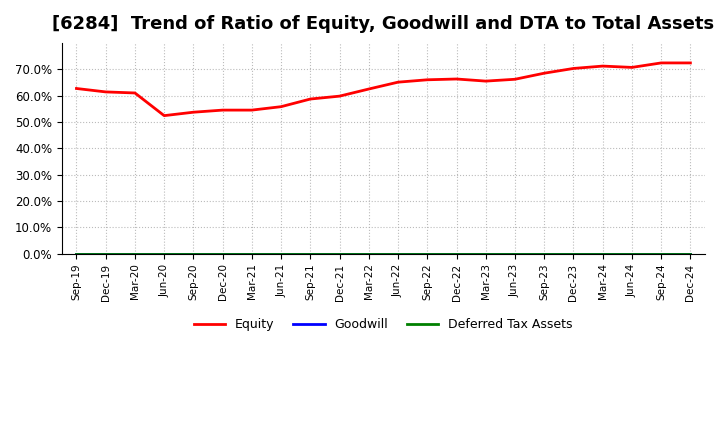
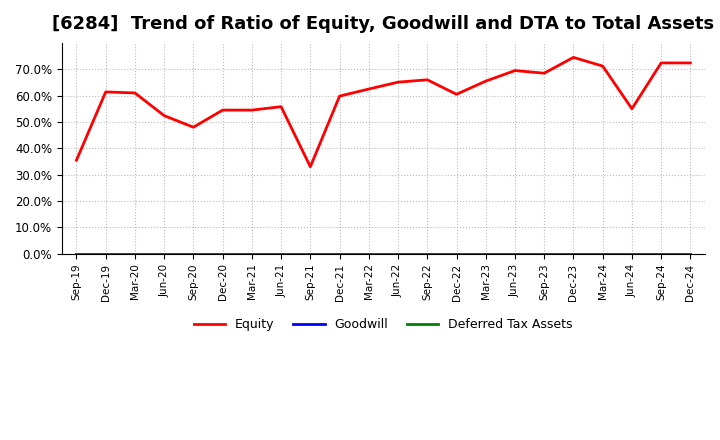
Equity/Sep-19: 62.7% -> 35.5%
Equity/Sep-20: 53.7% -> 48.0%
Equity/Sep-21: 58.7% -> 33.0%
Equity/Dec-22: 66.3% -> 60.5%
Equity/Jun-23: 66.2% -> 69.5%
Equity/Dec-23: 70.3% -> 74.5%
Equity/Jun-24: 70.7% -> 55.0%
